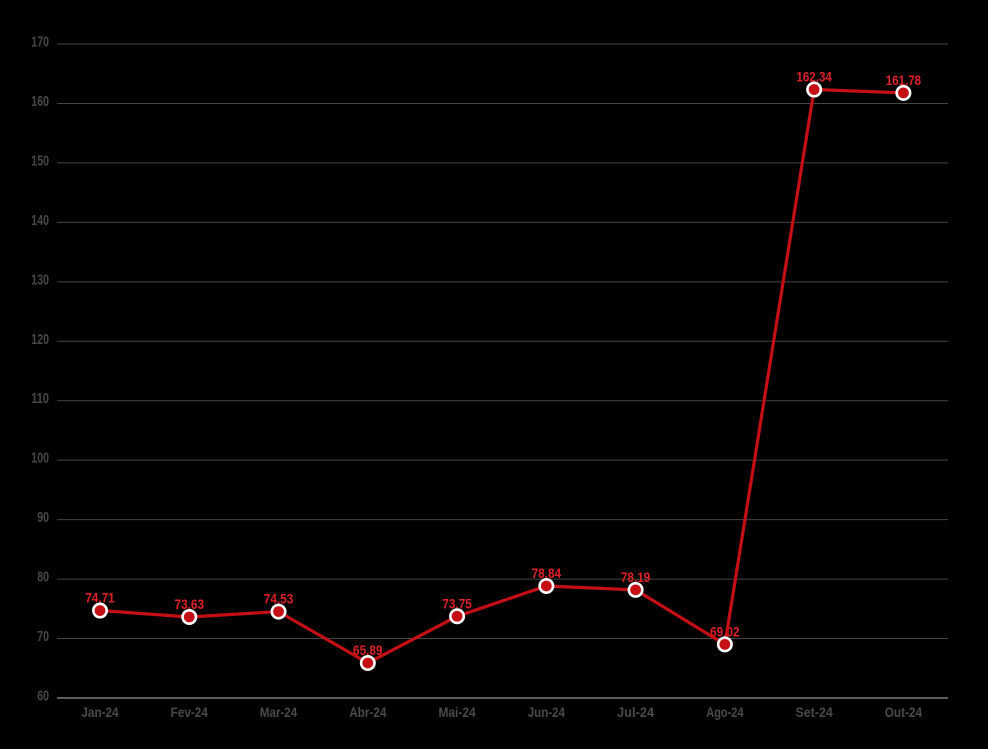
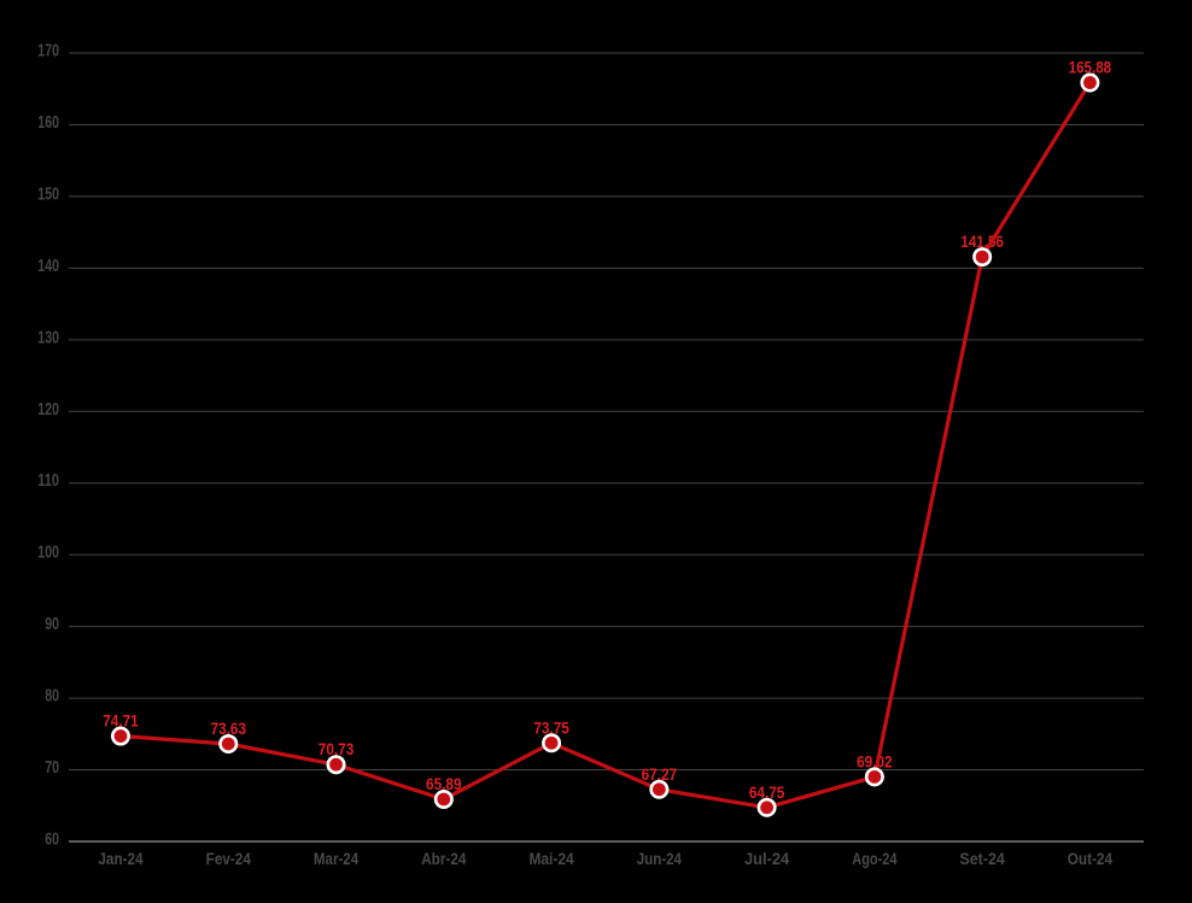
Mar-24: 74,53 -> 70,73
Jun-24: 78,84 -> 67,27
Jul-24: 78,19 -> 64,75
Set-24: 162,34 -> 141,56
Out-24: 161,78 -> 165,88
